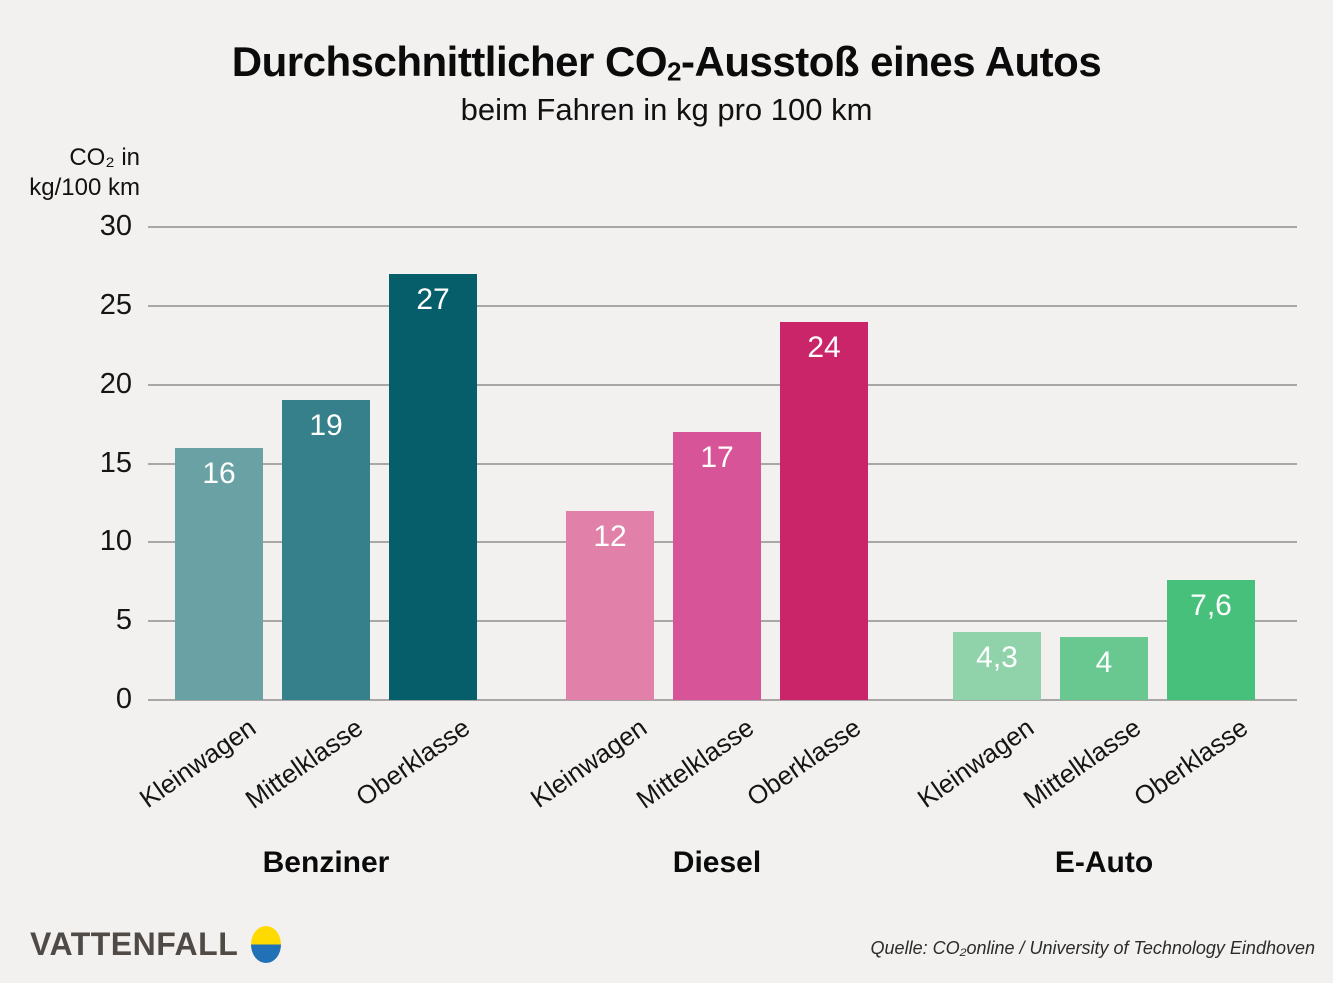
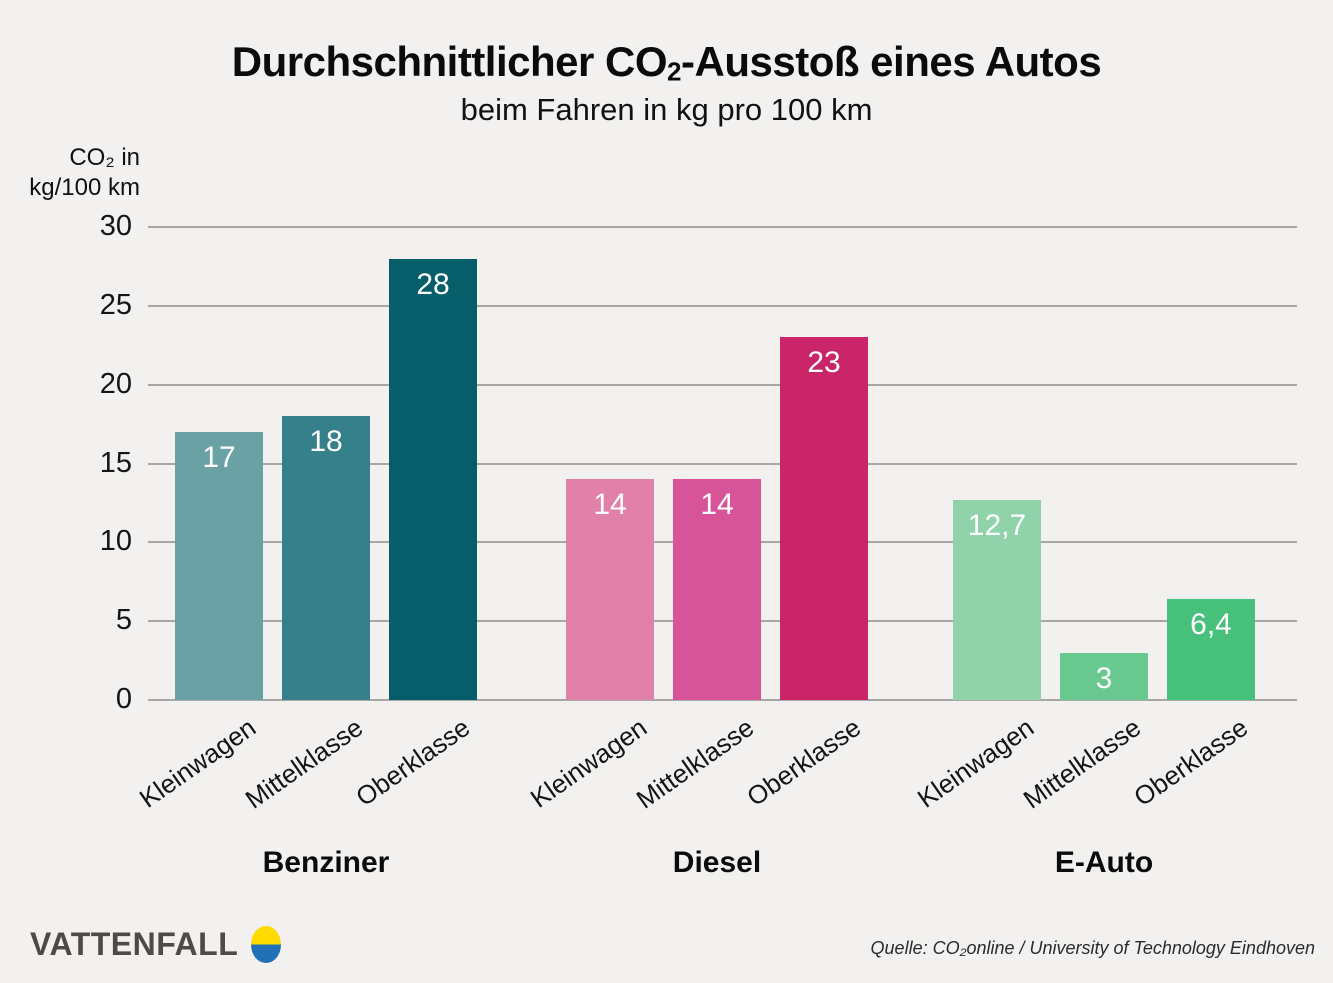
Benziner/Kleinwagen: 16 -> 17
Diesel/Kleinwagen: 12 -> 14
E-Auto/Kleinwagen: 4,3 -> 12,7
Benziner/Mittelklasse: 19 -> 18
Diesel/Mittelklasse: 17 -> 14
E-Auto/Mittelklasse: 4 -> 3
Benziner/Oberklasse: 27 -> 28
Diesel/Oberklasse: 24 -> 23
E-Auto/Oberklasse: 7,6 -> 6,4
